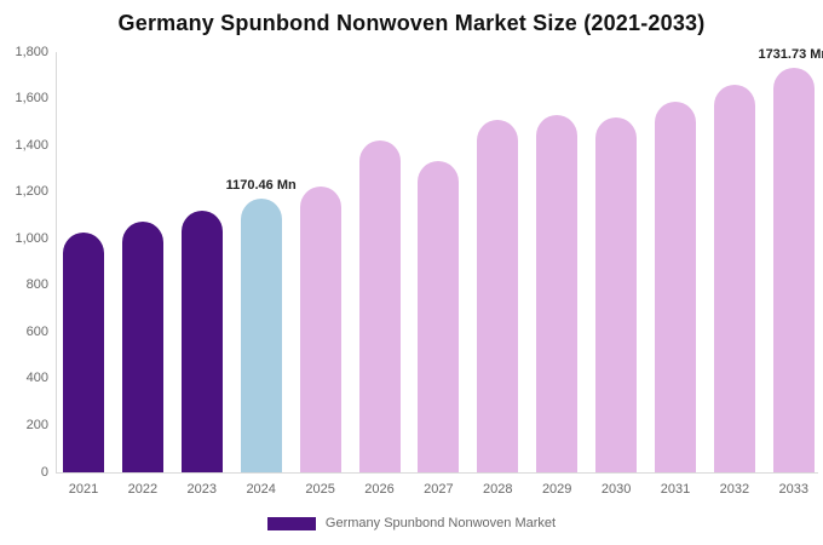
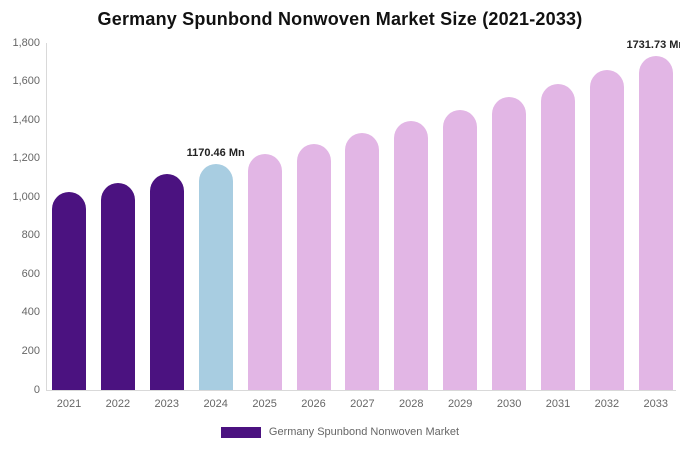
2026: 1420 -> 1280
2028: 1510 -> 1390
2029: 1530 -> 1460
